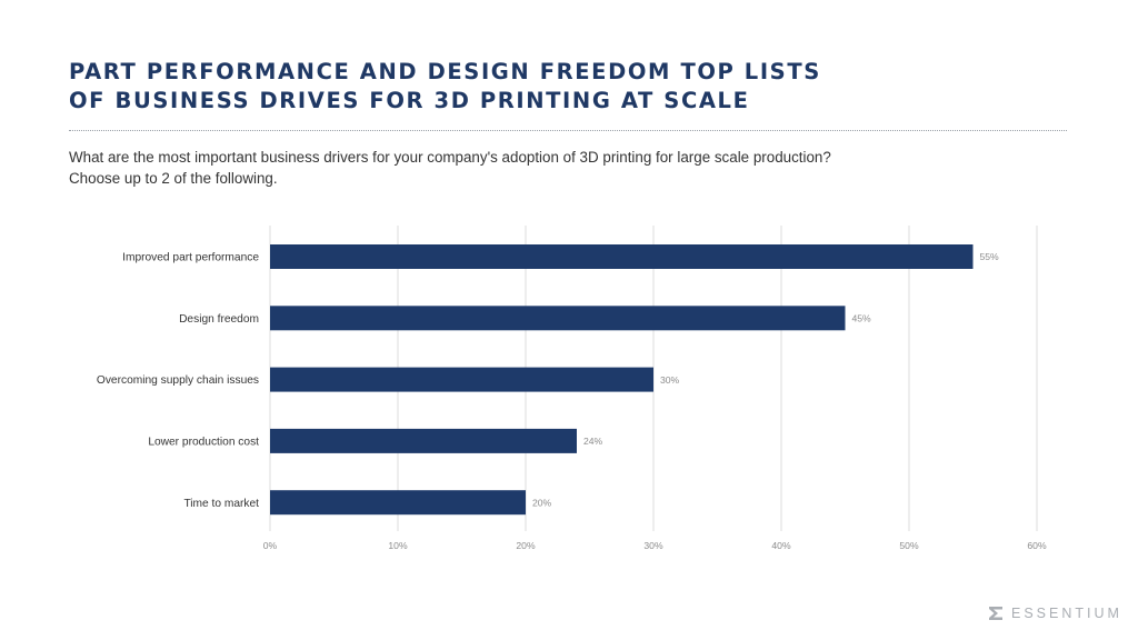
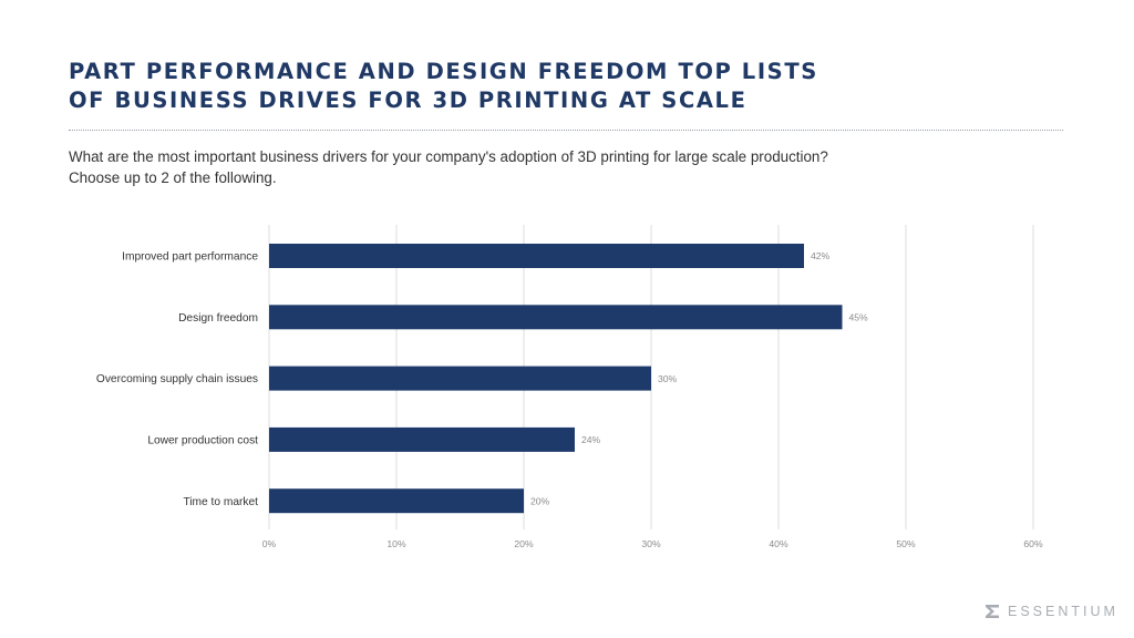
Improved part performance: 55% -> 42%
